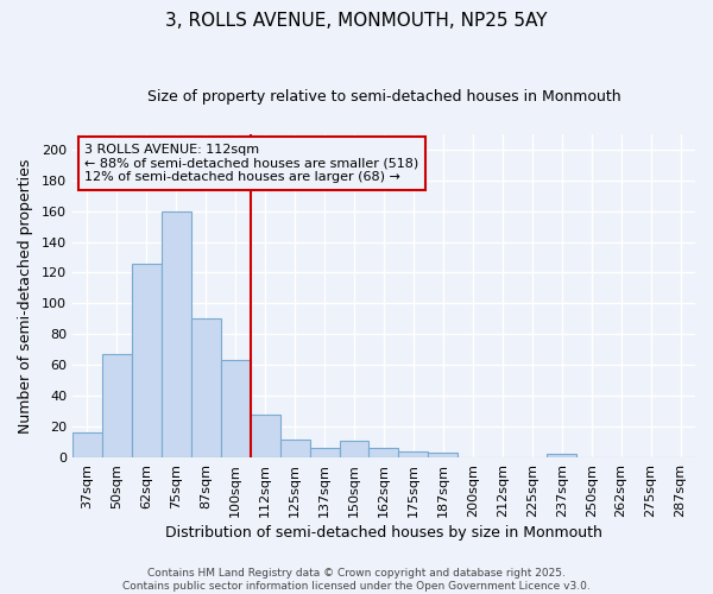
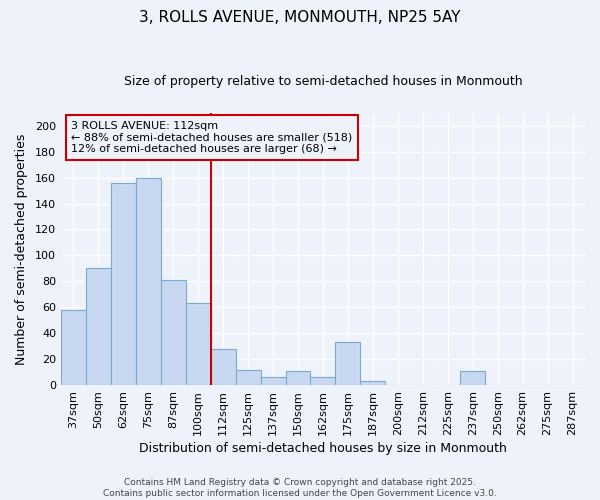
37sqm: 16 -> 58
50sqm: 67 -> 90
62sqm: 126 -> 156
87sqm: 90 -> 81
175sqm: 4 -> 33
237sqm: 2 -> 11
